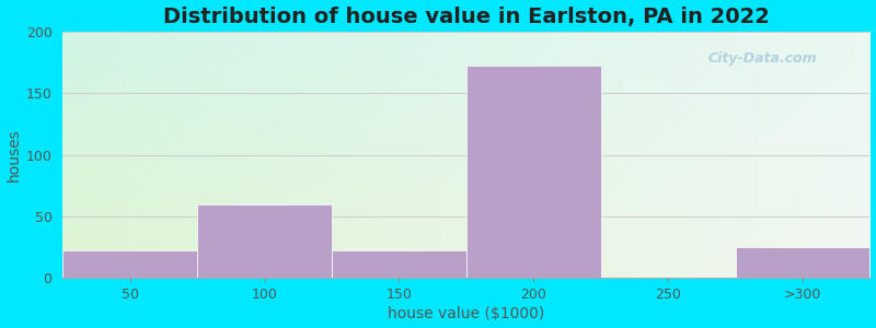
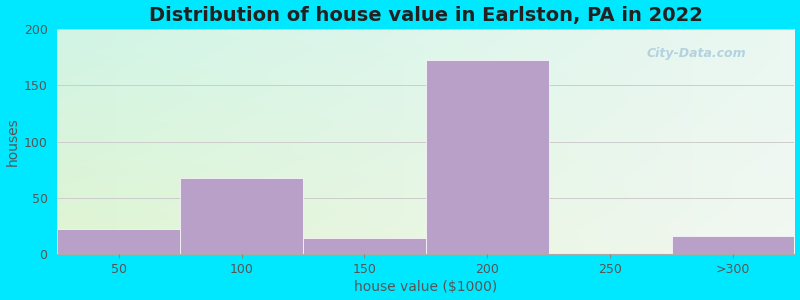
100: 60 -> 68
150: 22 -> 14
>300: 25 -> 16
